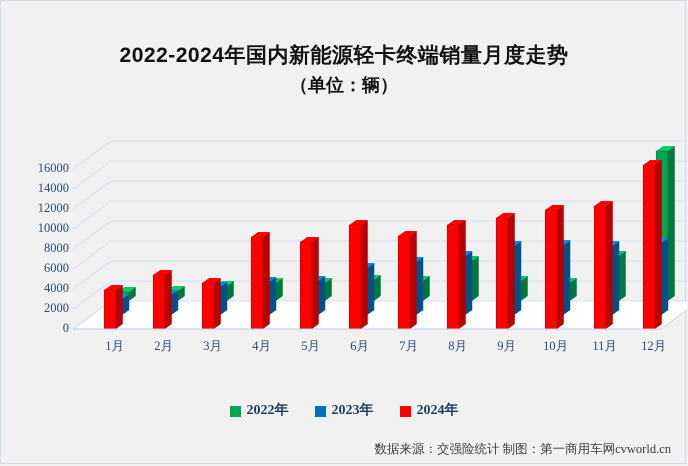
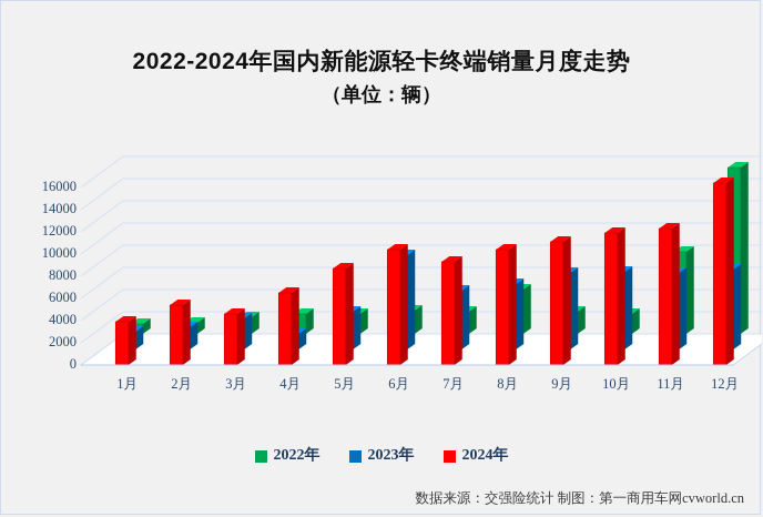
2023年/4月: 3300 -> 1400
2024年/4月: 9200 -> 6500
2023年/6月: 4700 -> 8500
2022年/11月: 4500 -> 7400
